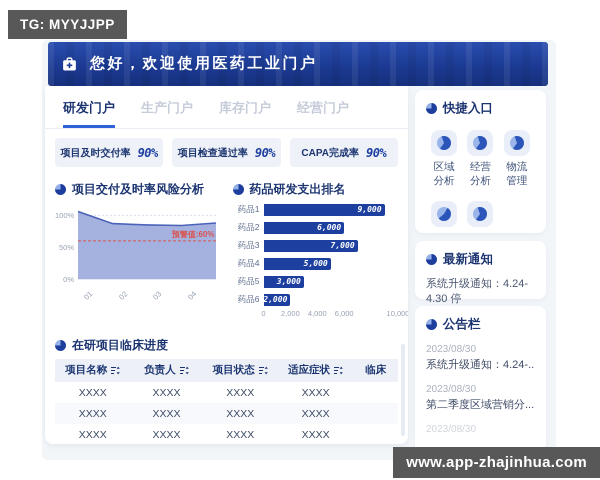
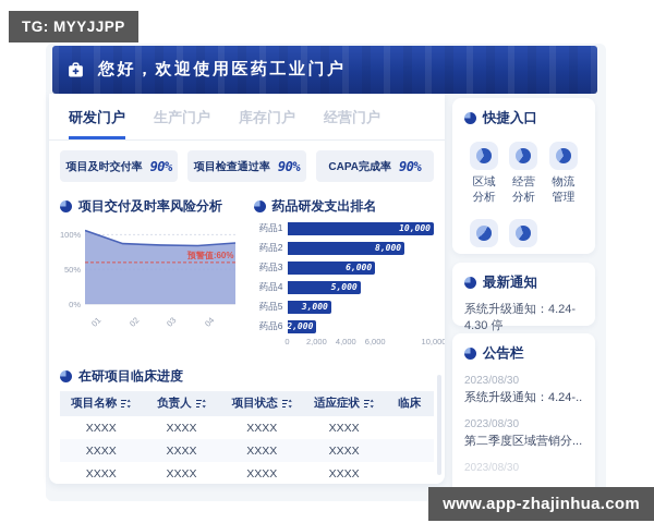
药品研发支出排名/药品1: 9,000 -> 10,000
药品研发支出排名/药品2: 6,000 -> 8,000
药品研发支出排名/药品3: 7,000 -> 6,000
